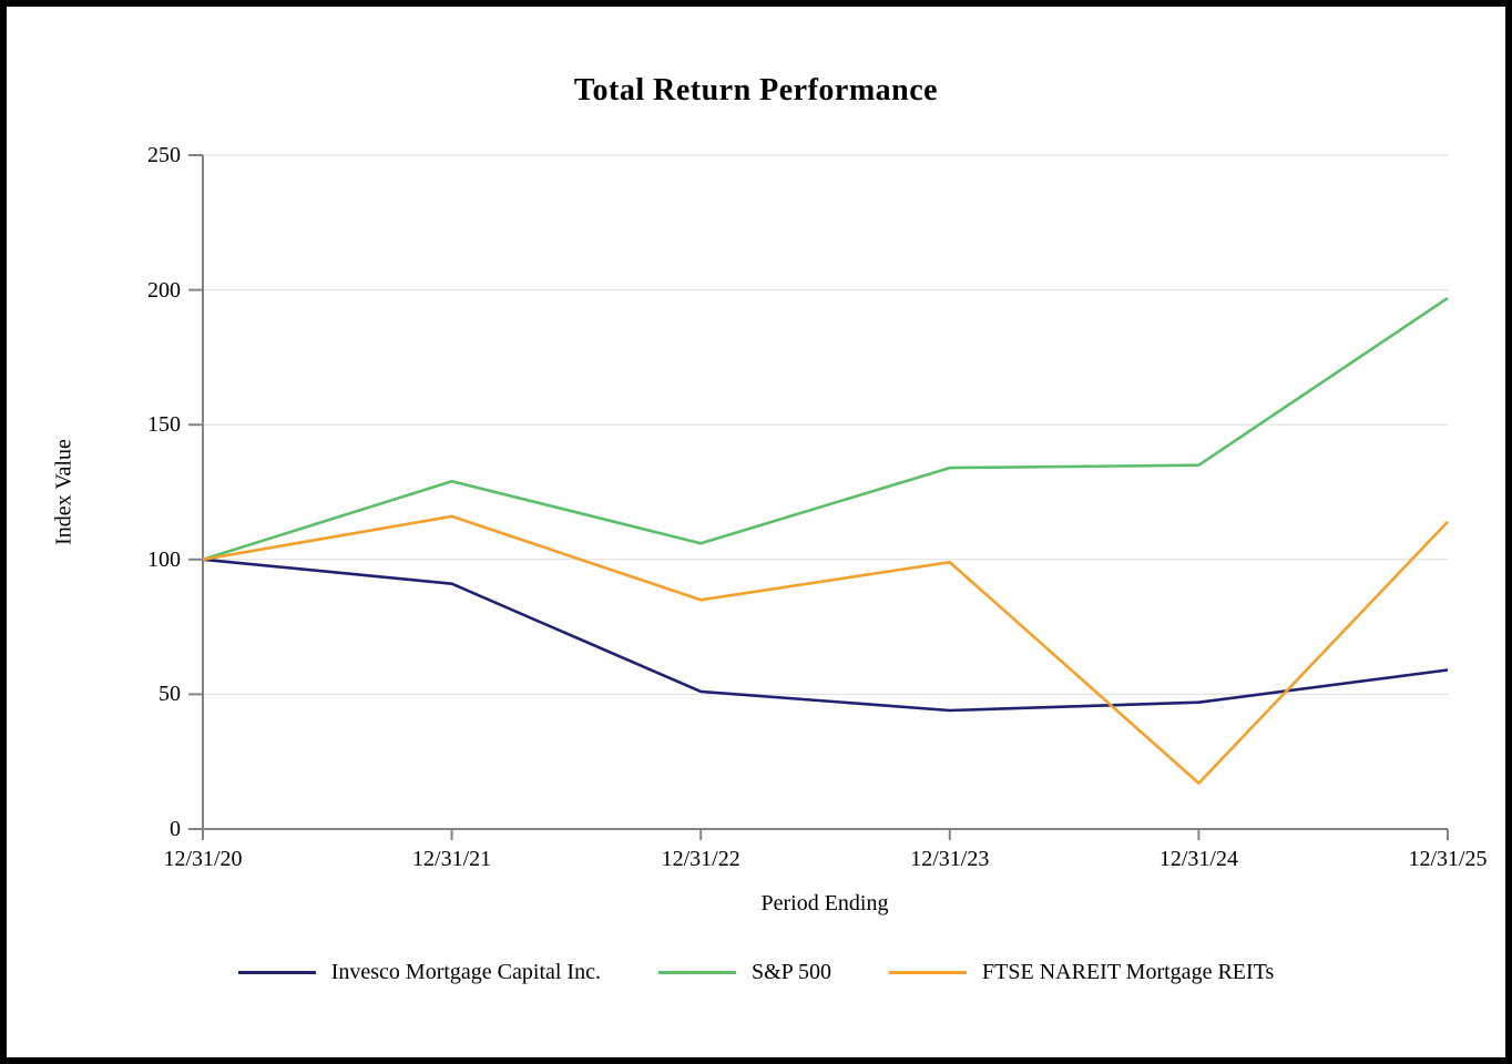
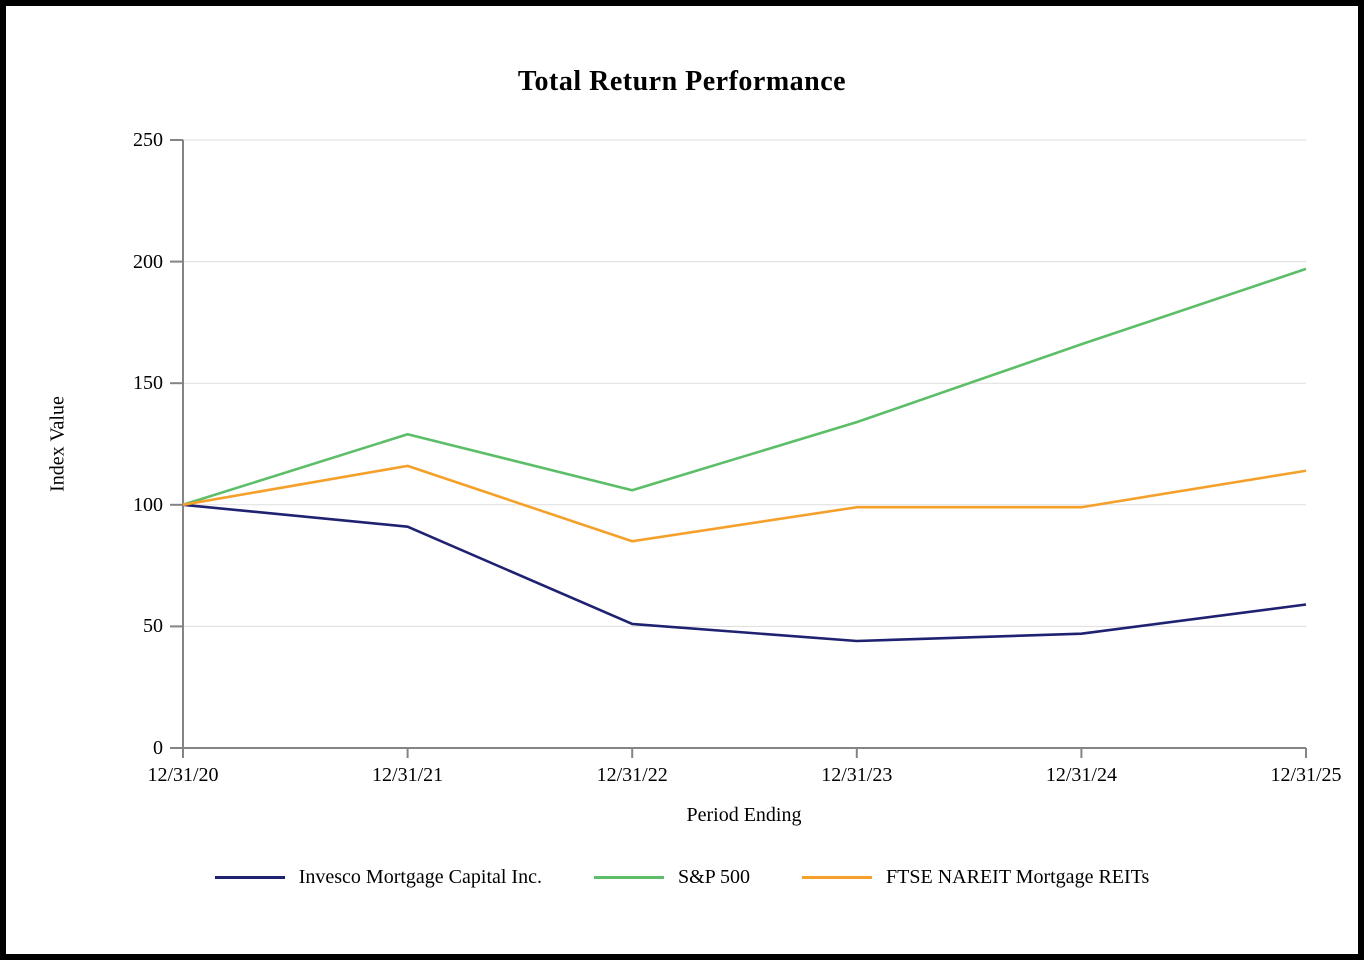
S&P 500/12/31/24: 135 -> 166
FTSE NAREIT Mortgage REITs/12/31/24: 17 -> 99
